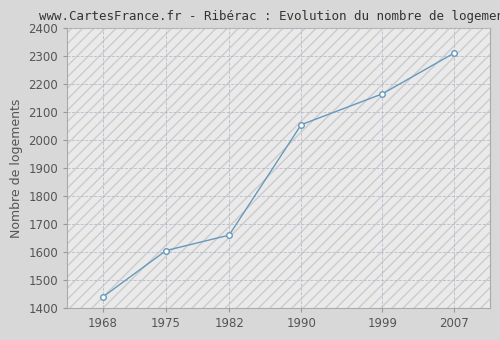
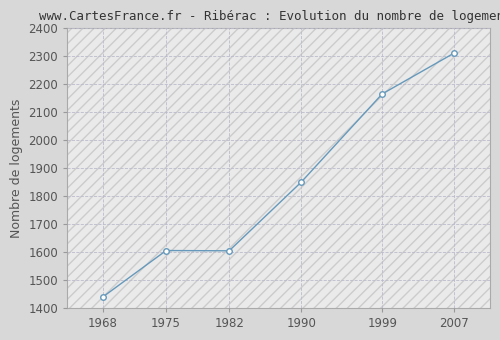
1982: 1661 -> 1605
1990: 2055 -> 1850
